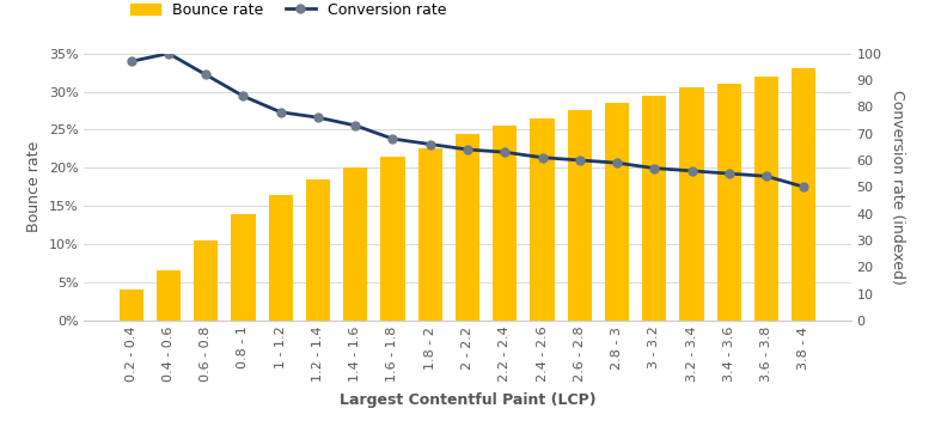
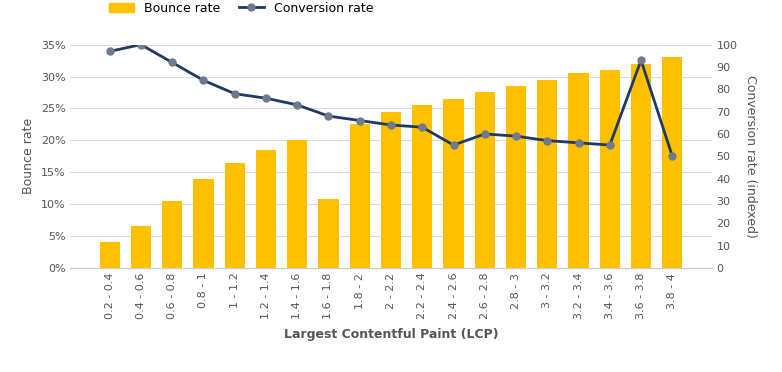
Bounce rate/1.6 - 1.8: 21.5% -> 10.8%
Conversion rate/2.4 - 2.6: 61 -> 55
Conversion rate/3.6 - 3.8: 54 -> 93
